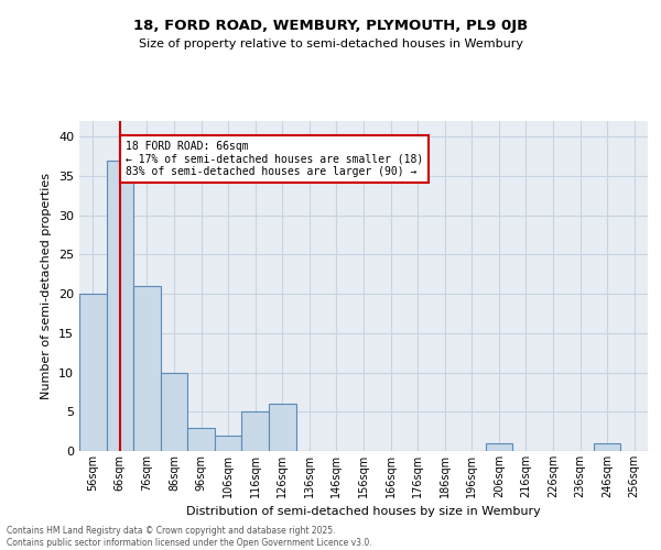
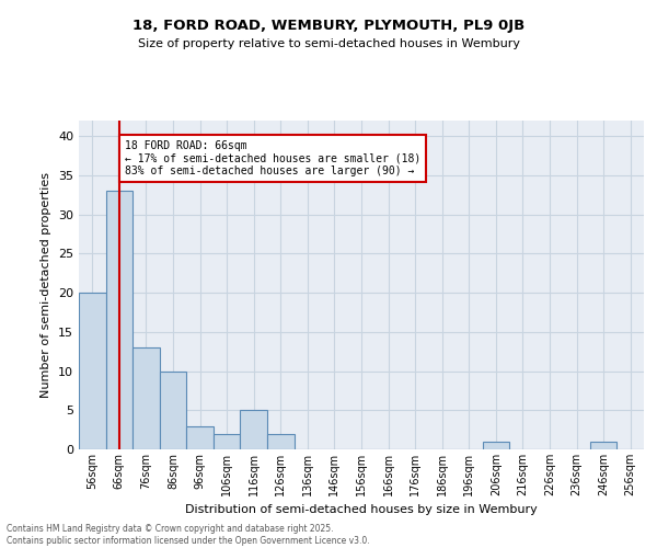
66sqm: 37 -> 33
76sqm: 21 -> 13
126sqm: 6 -> 2
